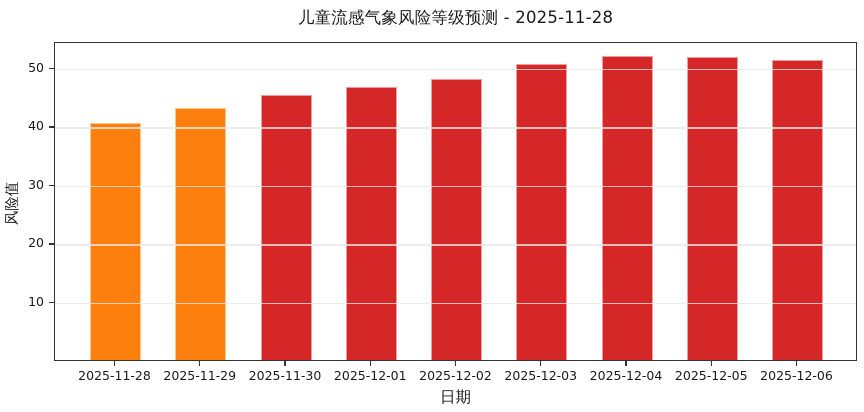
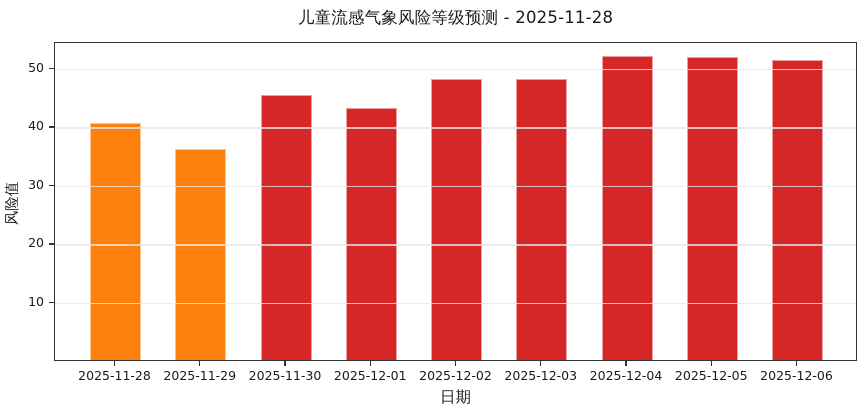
2025-11-29: 43 -> 36
2025-12-01: 47 -> 43
2025-12-03: 50 -> 48
